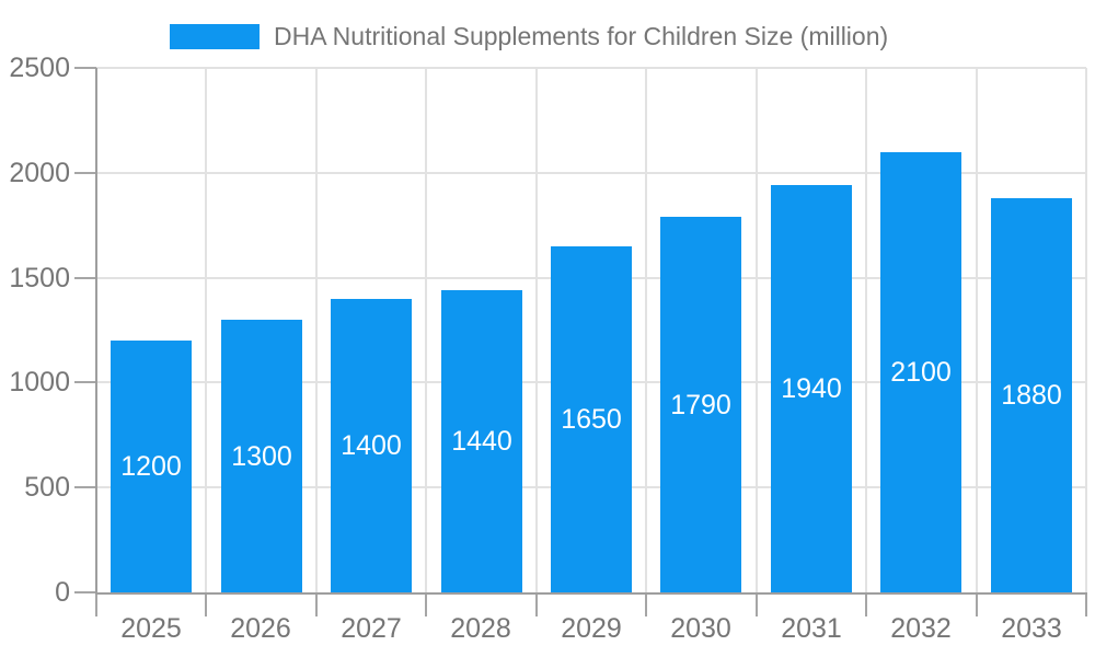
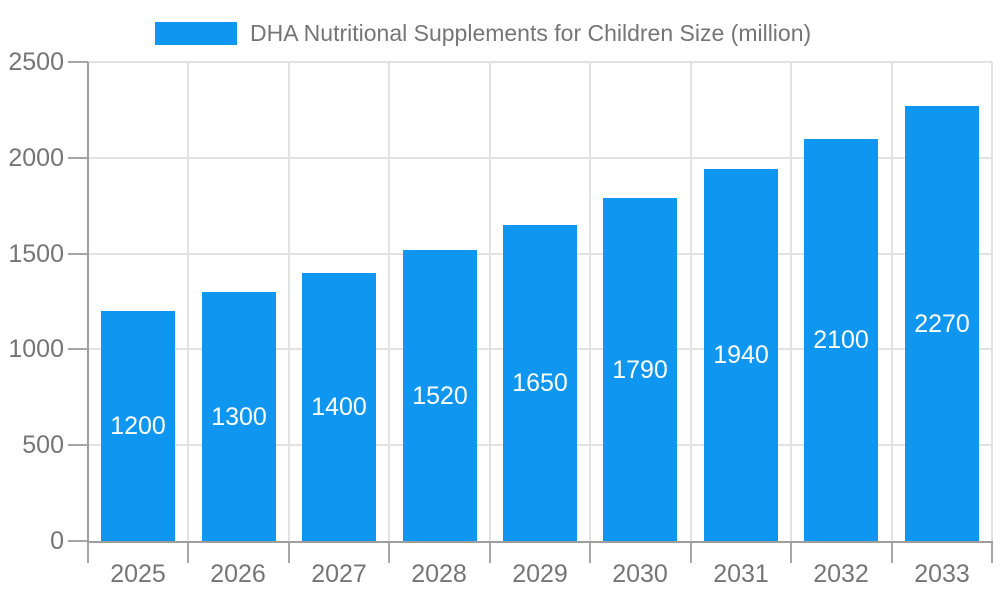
2028: 1440 -> 1520
2033: 1880 -> 2270
